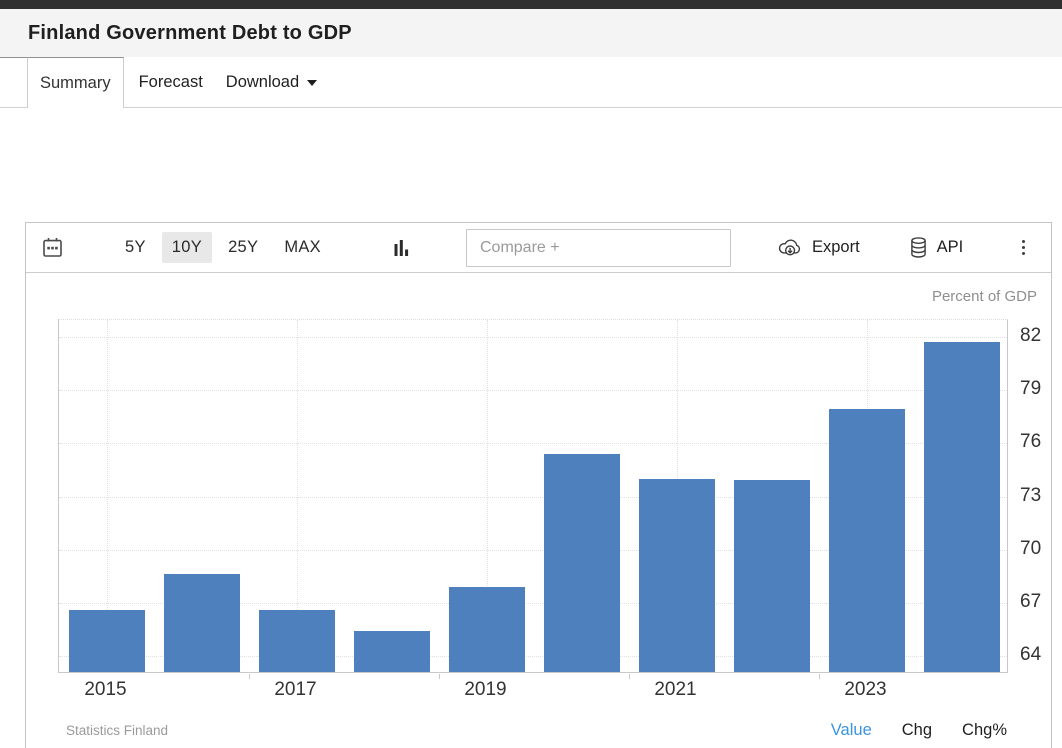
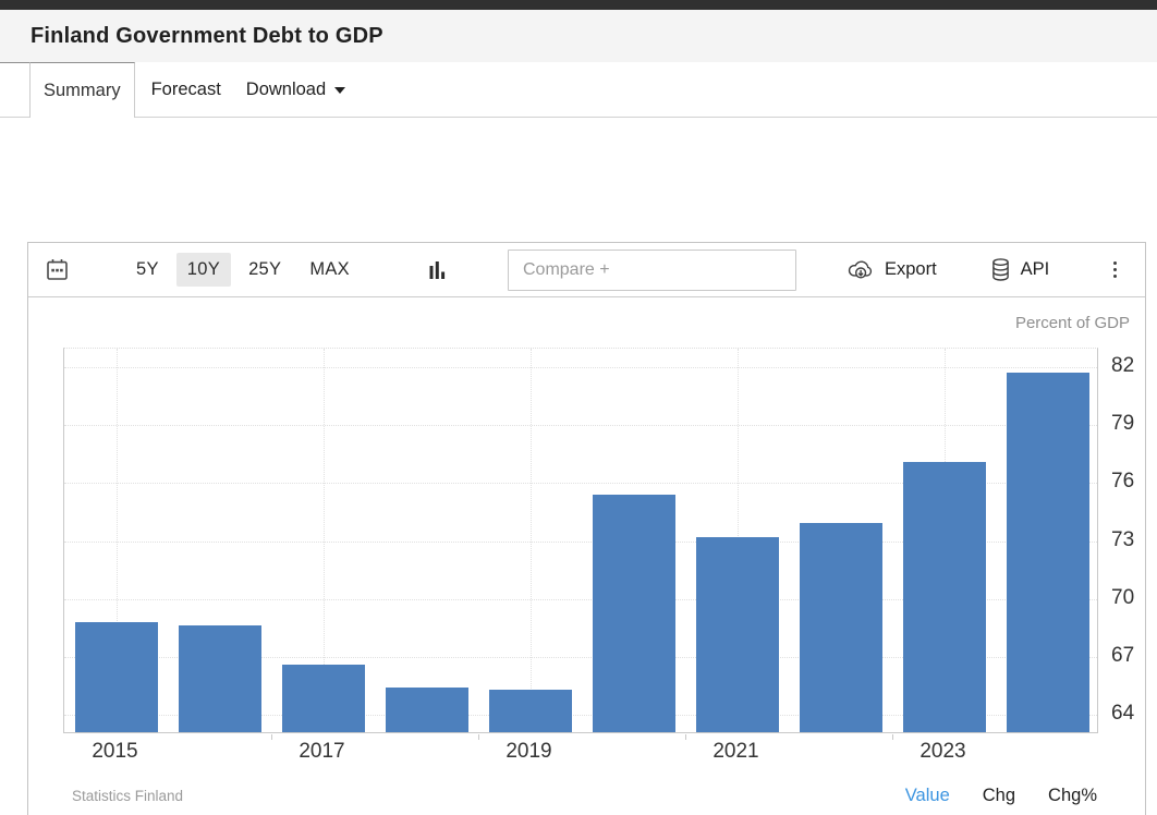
2015: 66.5 -> 68.7
2019: 67.8 -> 65.2
2021: 73.9 -> 73.1
2023: 77.8 -> 77.0
